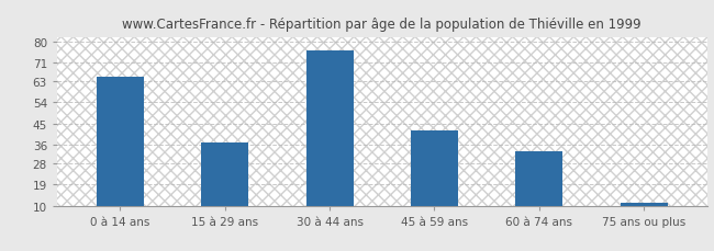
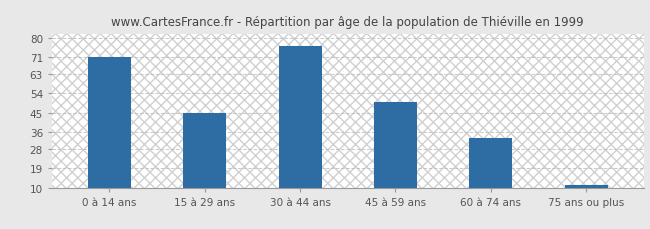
0 à 14 ans: 65 -> 71
15 à 29 ans: 37 -> 45
45 à 59 ans: 42 -> 50
